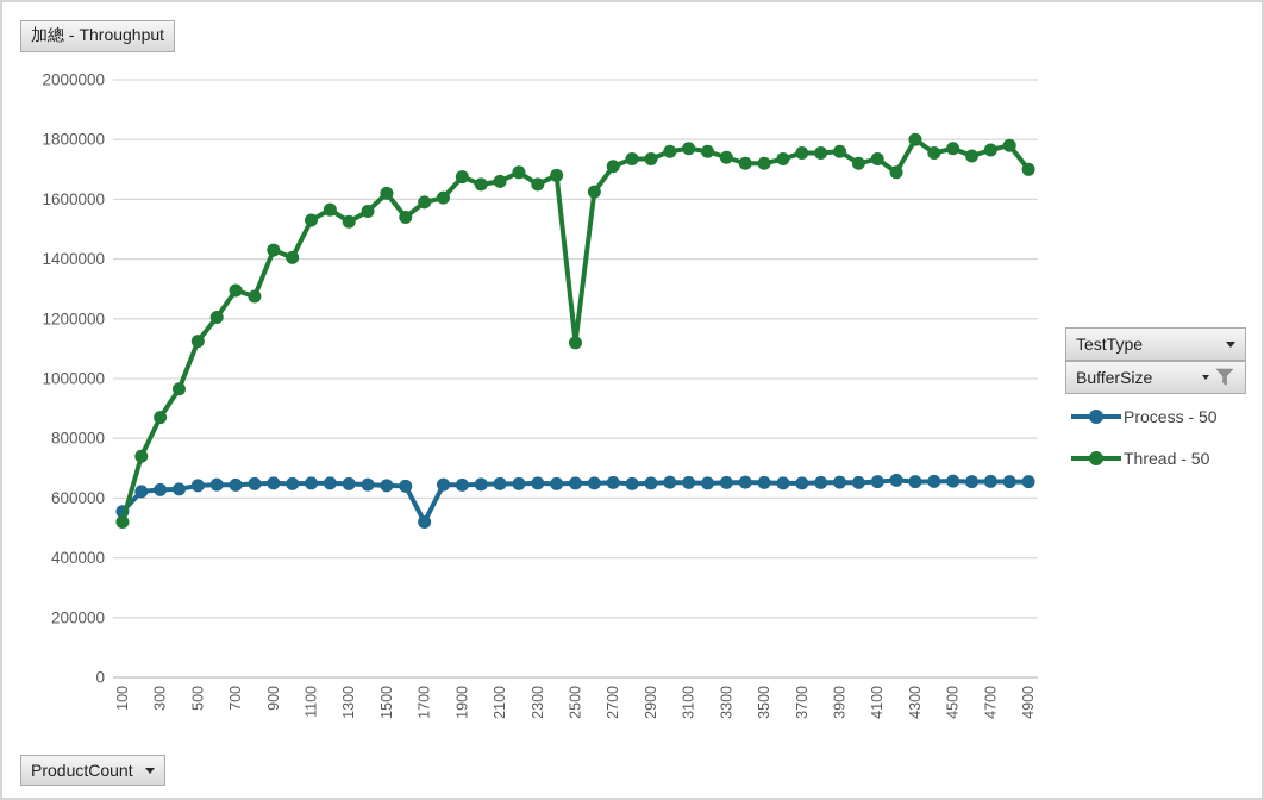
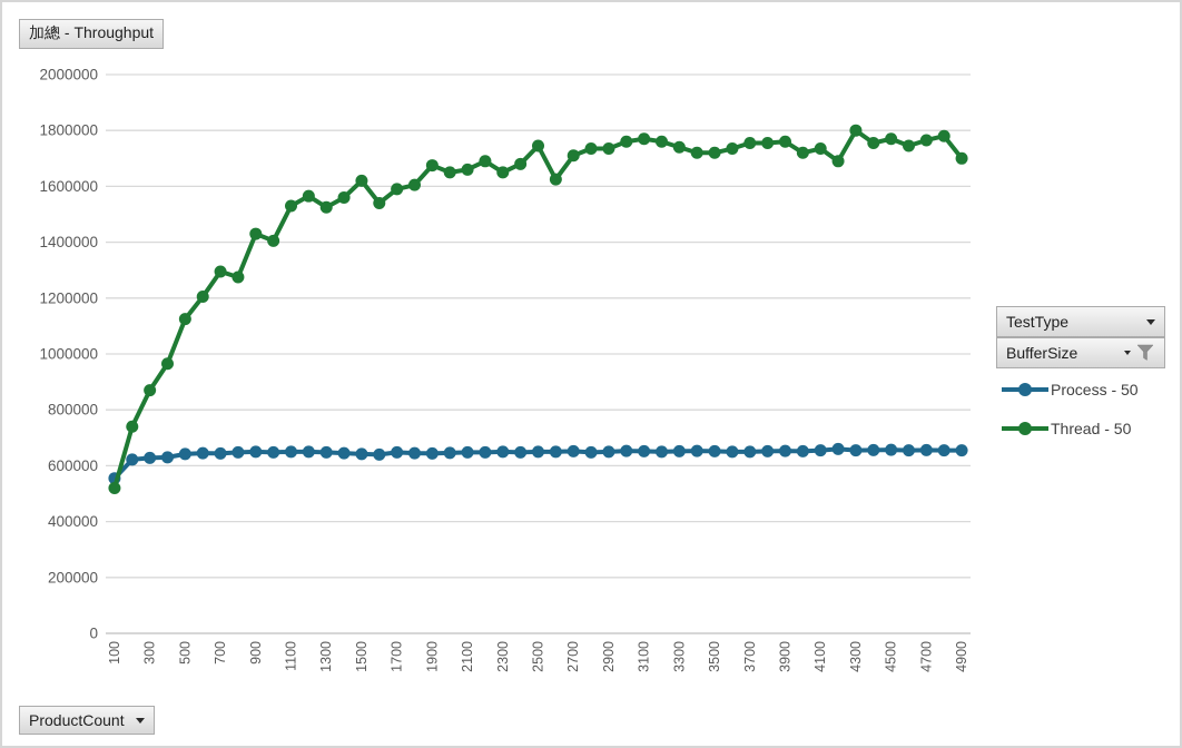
Process - 50/1700: 520000 -> 650000
Thread - 50/2500: 1120000 -> 1740000
